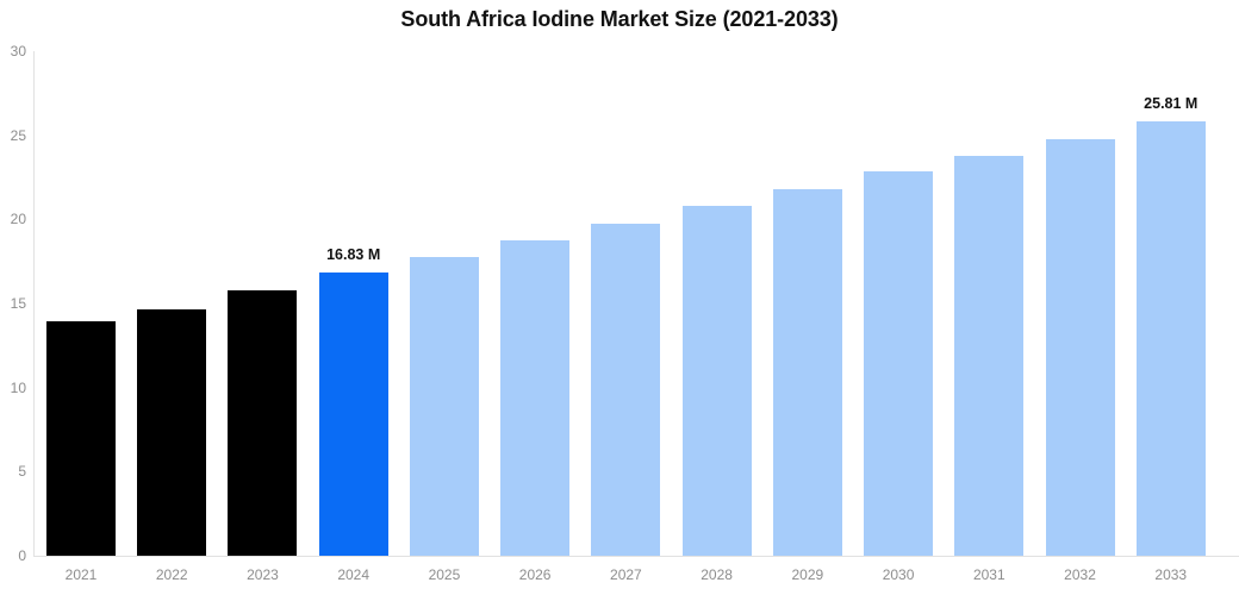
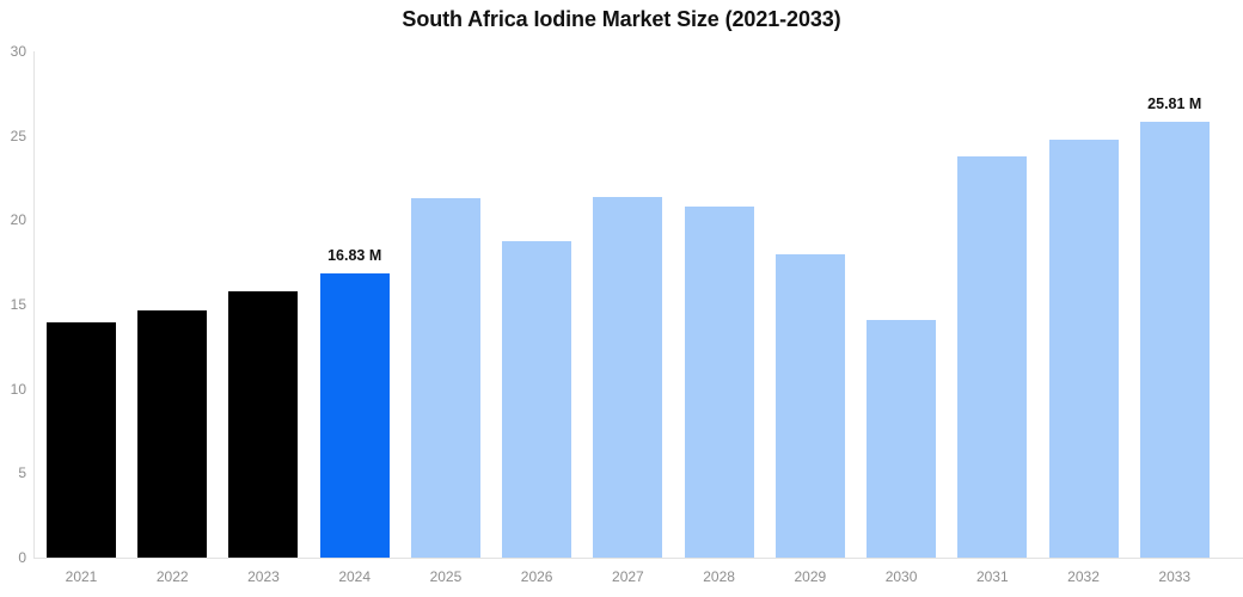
2025: 17.8 -> 21.3
2027: 19.8 -> 21.4
2029: 21.8 -> 18.0
2030: 22.9 -> 14.1
